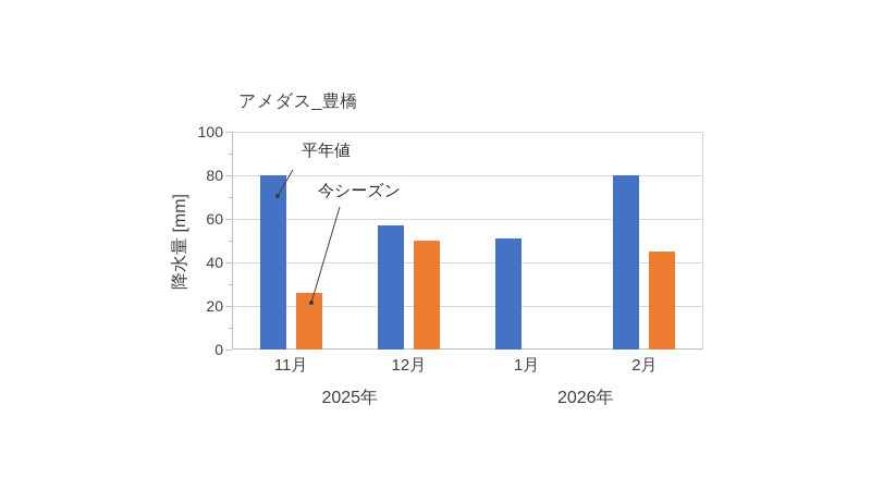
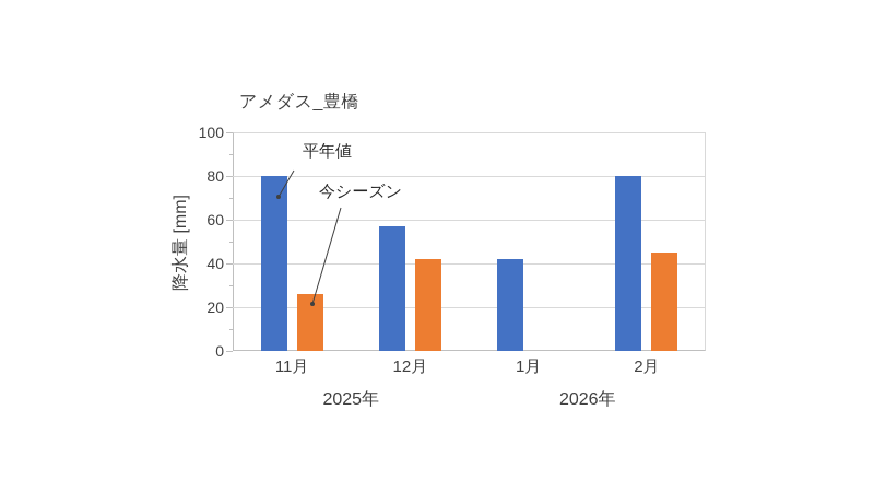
今シーズン/12月: 50 -> 42
平年値/1月: 51 -> 42
